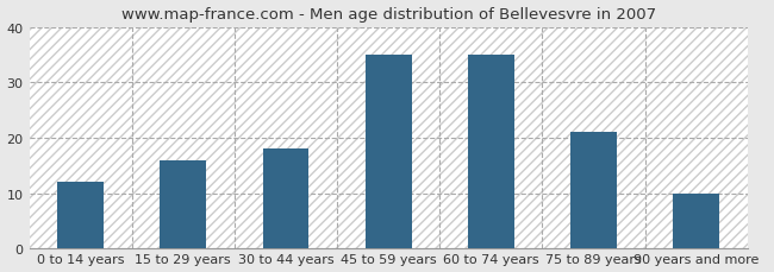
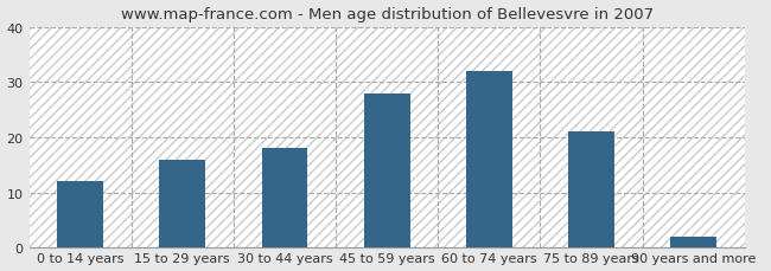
45 to 59 years: 35 -> 28
60 to 74 years: 35 -> 32
90 years and more: 10 -> 2
